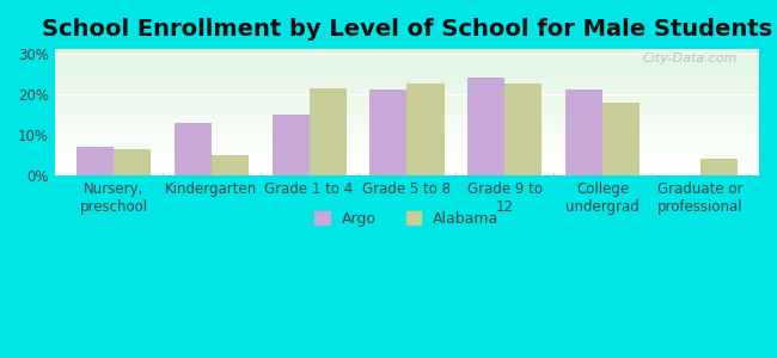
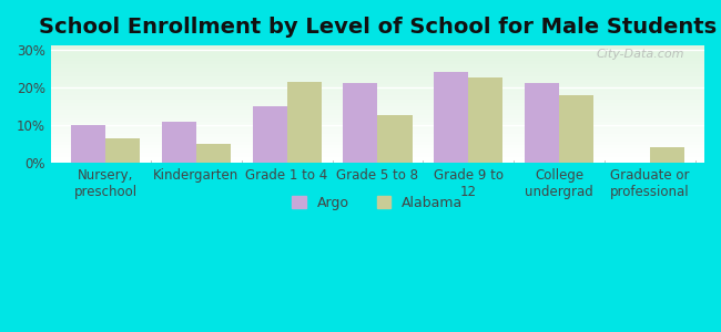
Argo/Nursery, preschool: 7% -> 10%
Argo/Kindergarten: 13% -> 11%
Alabama/Grade 5 to 8: 22.5% -> 12.5%
